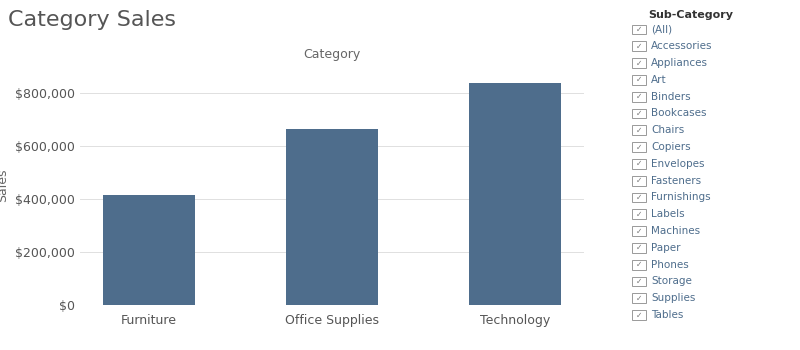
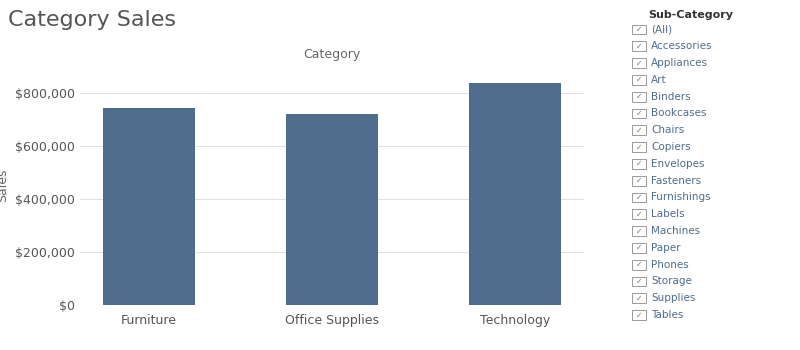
Furniture: $415,000 -> $742,000
Office Supplies: $665,000 -> $719,000
